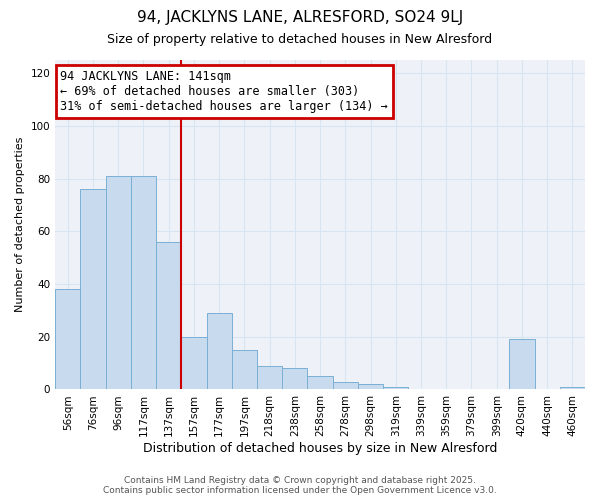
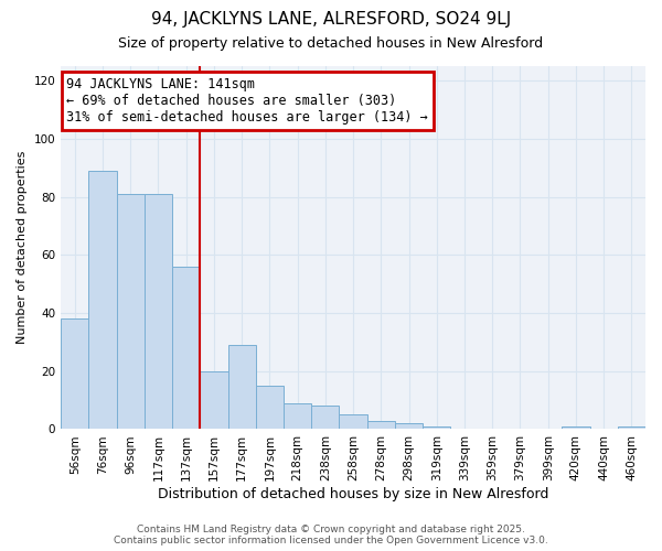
76sqm: 76 -> 89
420sqm: 19 -> 1
